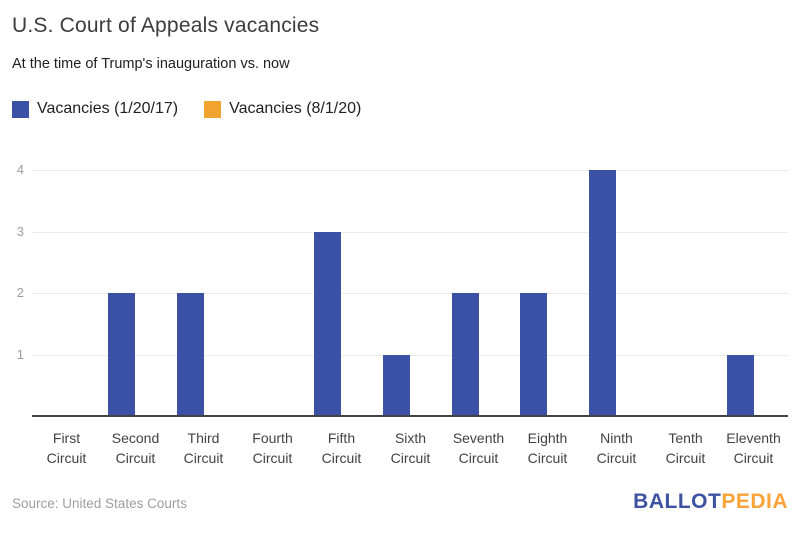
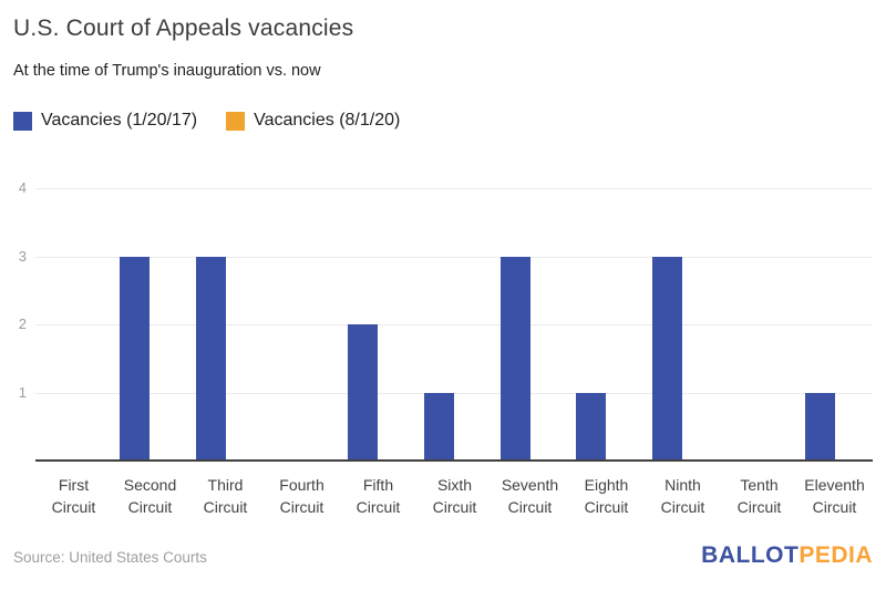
Vacancies (1/20/17)/Second Circuit: 2 -> 3
Vacancies (1/20/17)/Third Circuit: 2 -> 3
Vacancies (1/20/17)/Fifth Circuit: 3 -> 2
Vacancies (1/20/17)/Seventh Circuit: 2 -> 3
Vacancies (1/20/17)/Eighth Circuit: 2 -> 1
Vacancies (1/20/17)/Ninth Circuit: 4 -> 3
